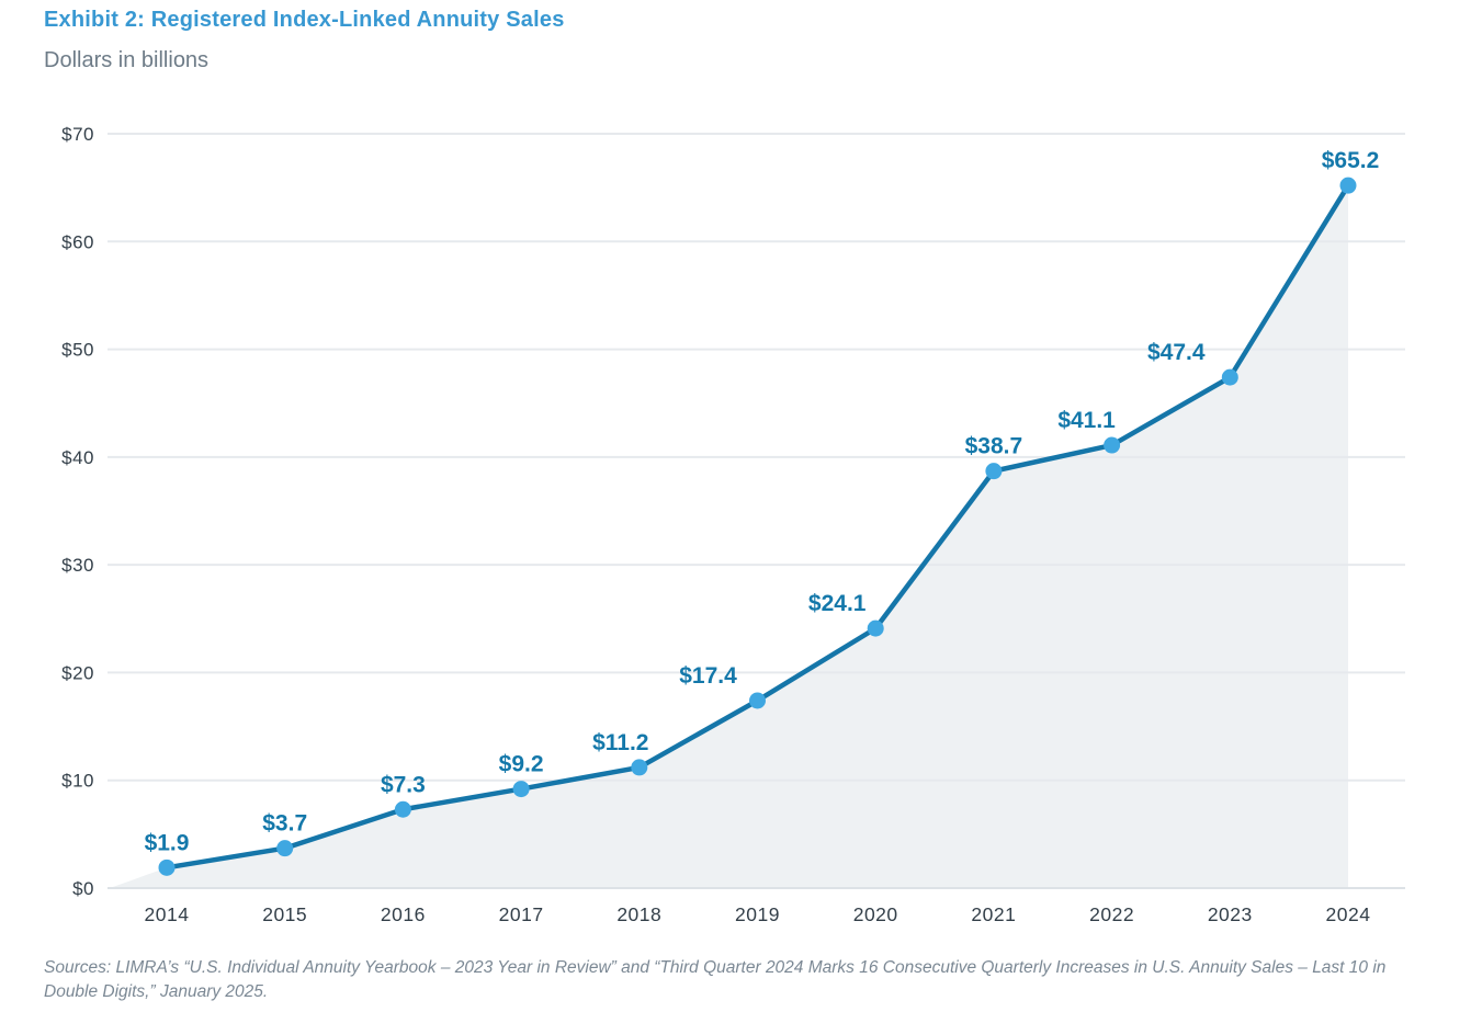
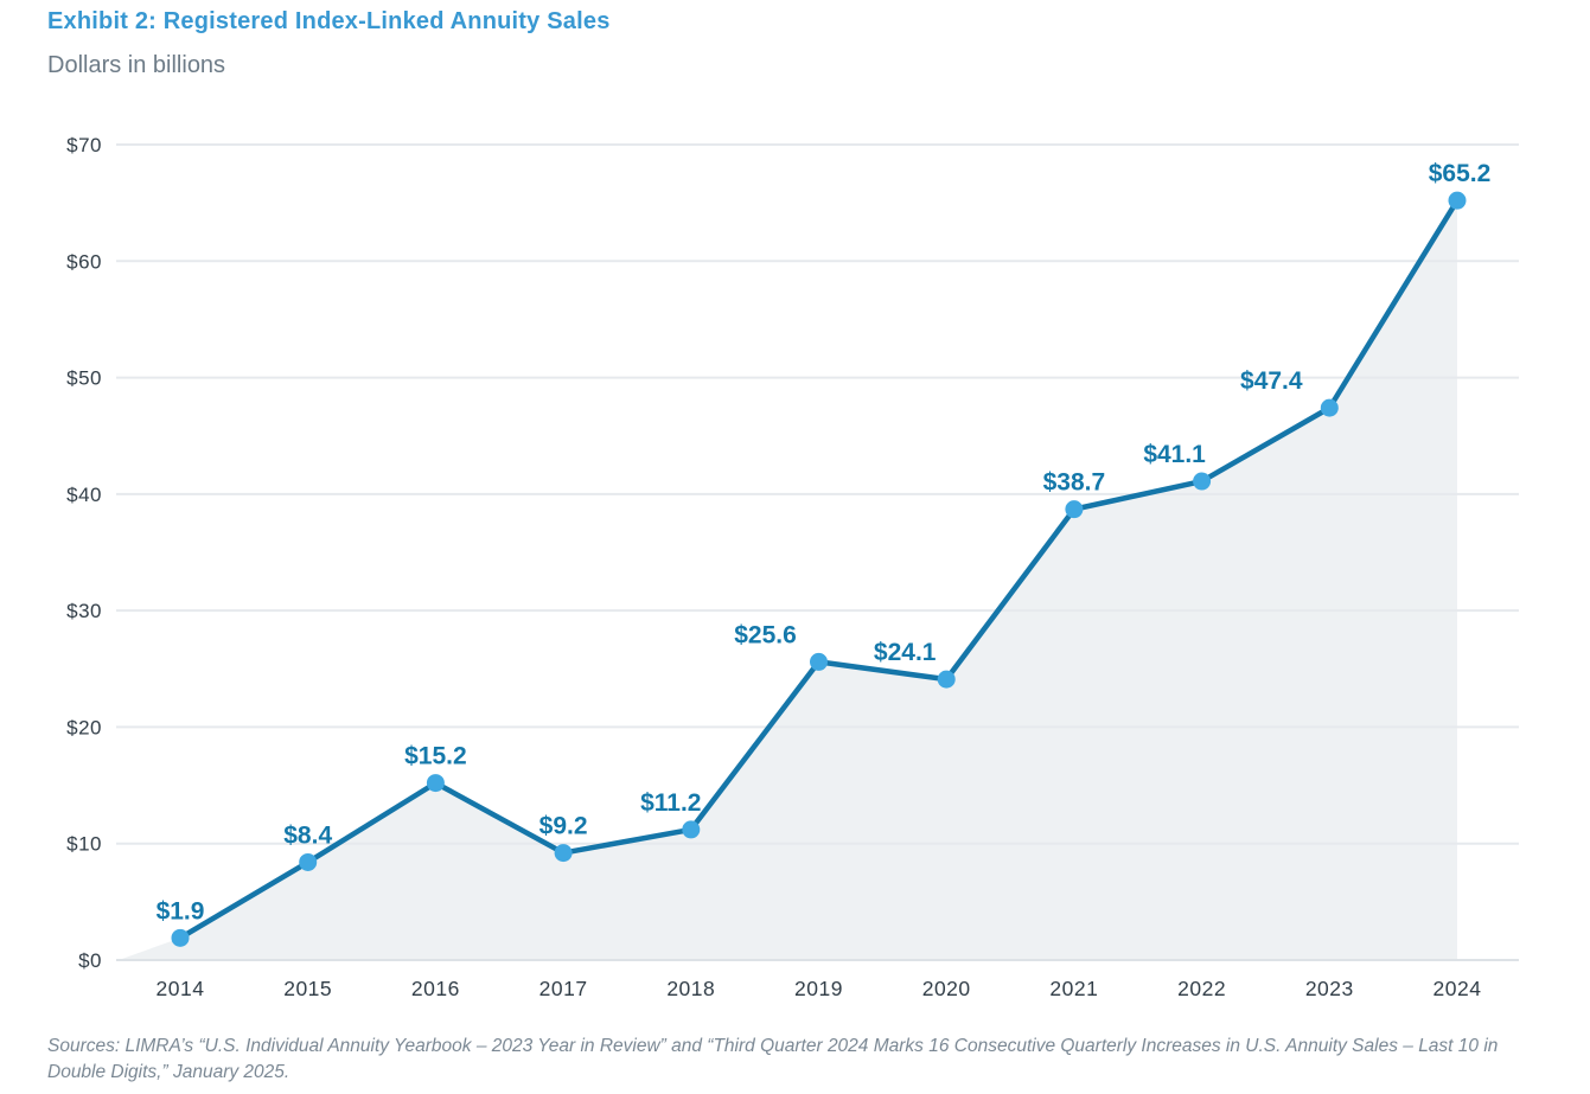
2015: $3.7 -> $8.4
2016: $7.3 -> $15.2
2019: $17.4 -> $25.6
